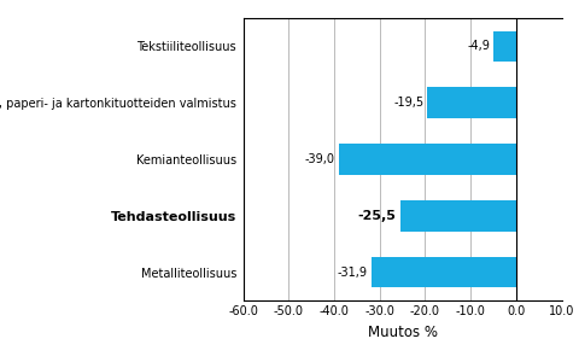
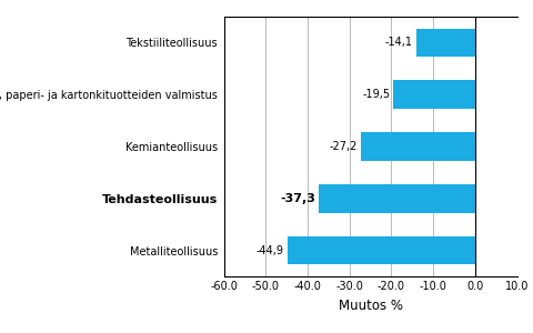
Tekstiiliteollisuus: -4,9 -> -14,1
Kemianteollisuus: -39,0 -> -27,2
Tehdasteollisuus: -25,5 -> -37,3
Metalliteollisuus: -31,9 -> -44,9
